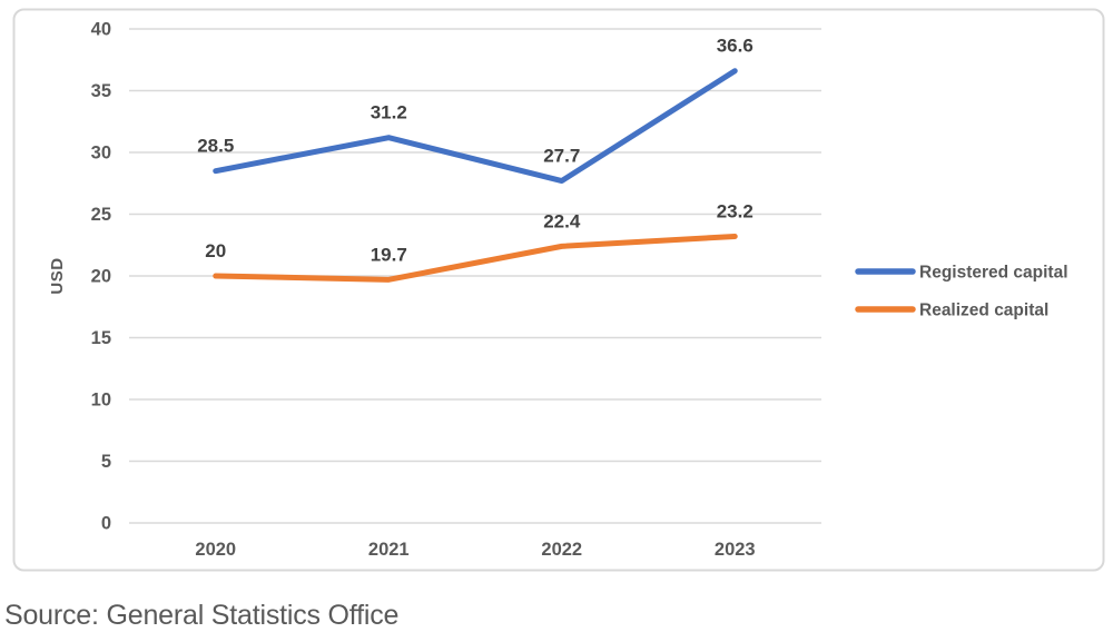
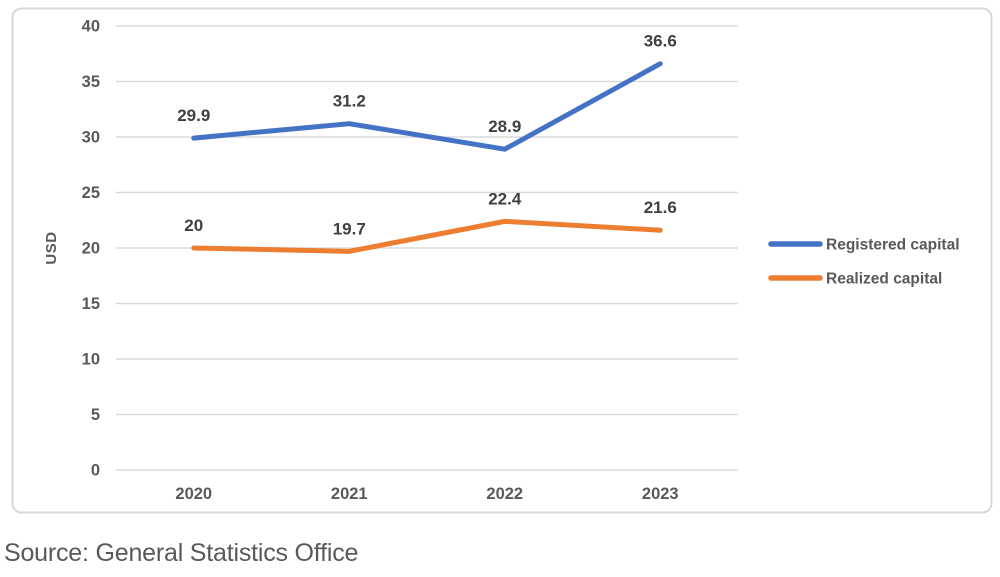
Registered capital/2020: 28.5 -> 29.9
Registered capital/2022: 27.7 -> 28.9
Realized capital/2023: 23.2 -> 21.6
